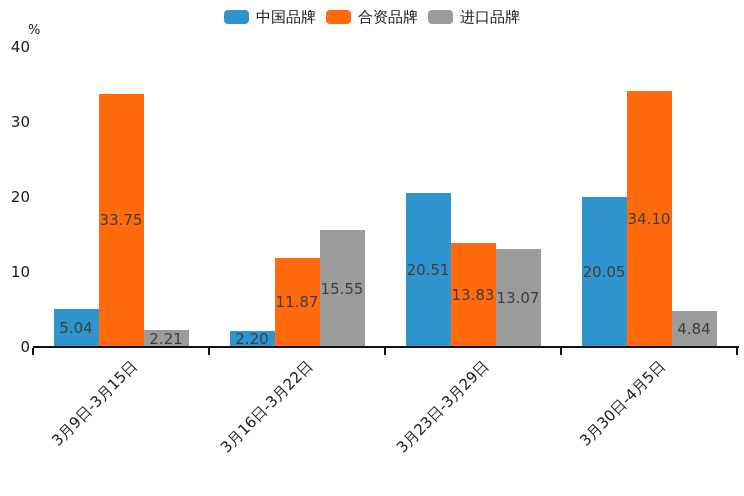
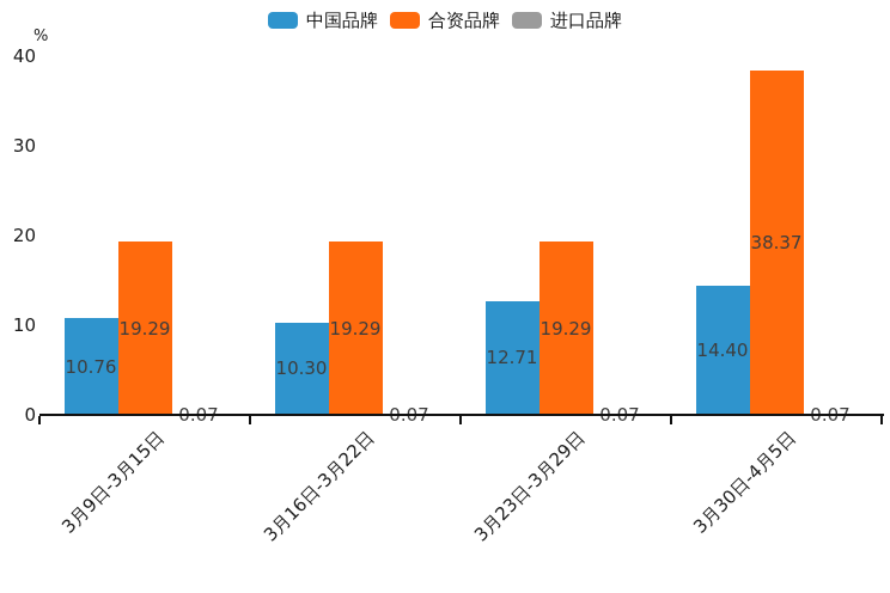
中国品牌/3月9日-3月15日: 5.04 -> 10.76
合资品牌/3月9日-3月15日: 33.75 -> 19.29
进口品牌/3月9日-3月15日: 2.21 -> 0.07
中国品牌/3月16日-3月22日: 2.20 -> 10.30
合资品牌/3月16日-3月22日: 11.87 -> 19.29
进口品牌/3月16日-3月22日: 15.55 -> 0.07
中国品牌/3月23日-3月29日: 20.51 -> 12.71
合资品牌/3月23日-3月29日: 13.83 -> 19.29
进口品牌/3月23日-3月29日: 13.07 -> 0.07
中国品牌/3月30日-4月5日: 20.05 -> 14.40
合资品牌/3月30日-4月5日: 34.10 -> 38.37
进口品牌/3月30日-4月5日: 4.84 -> 0.07
